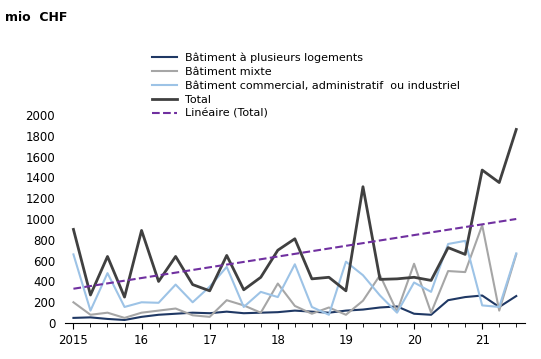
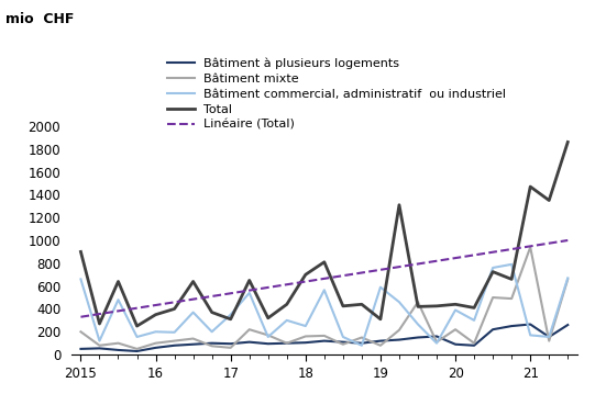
Total/16: 890 -> 350
Bâtiment mixte/18: 380 -> 160
Bâtiment mixte/20: 570 -> 220
